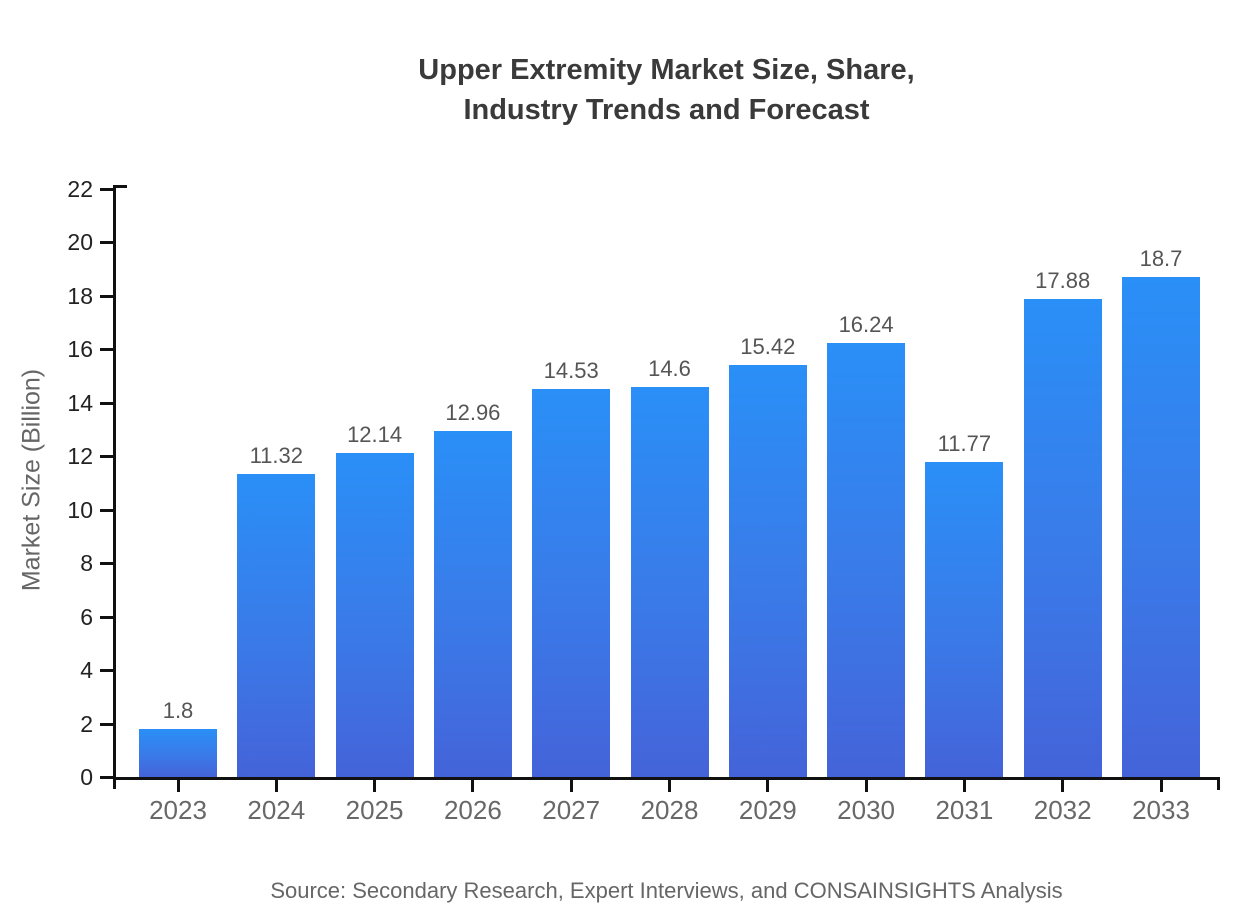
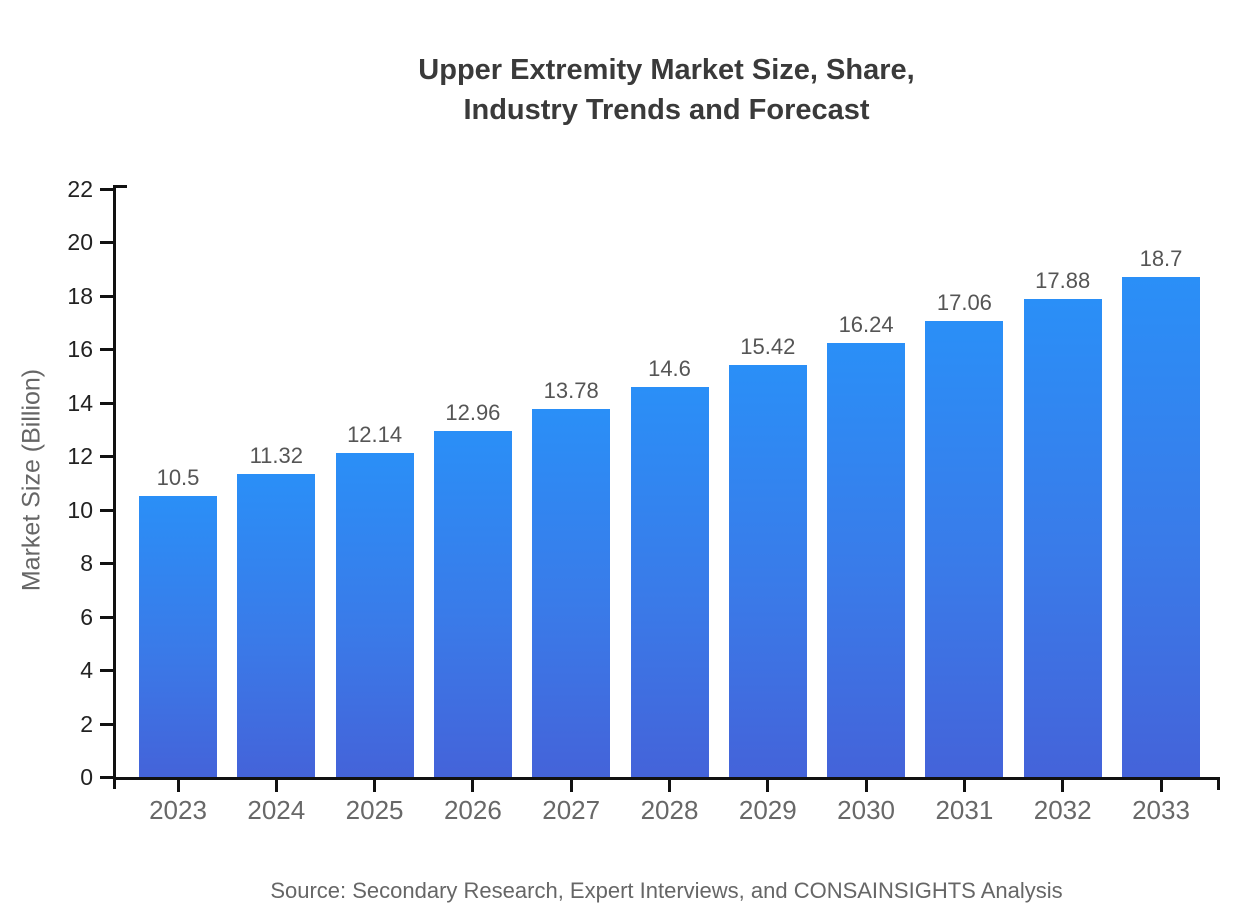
2023: 1.8 -> 10.5
2027: 14.53 -> 13.78
2031: 11.77 -> 17.06
